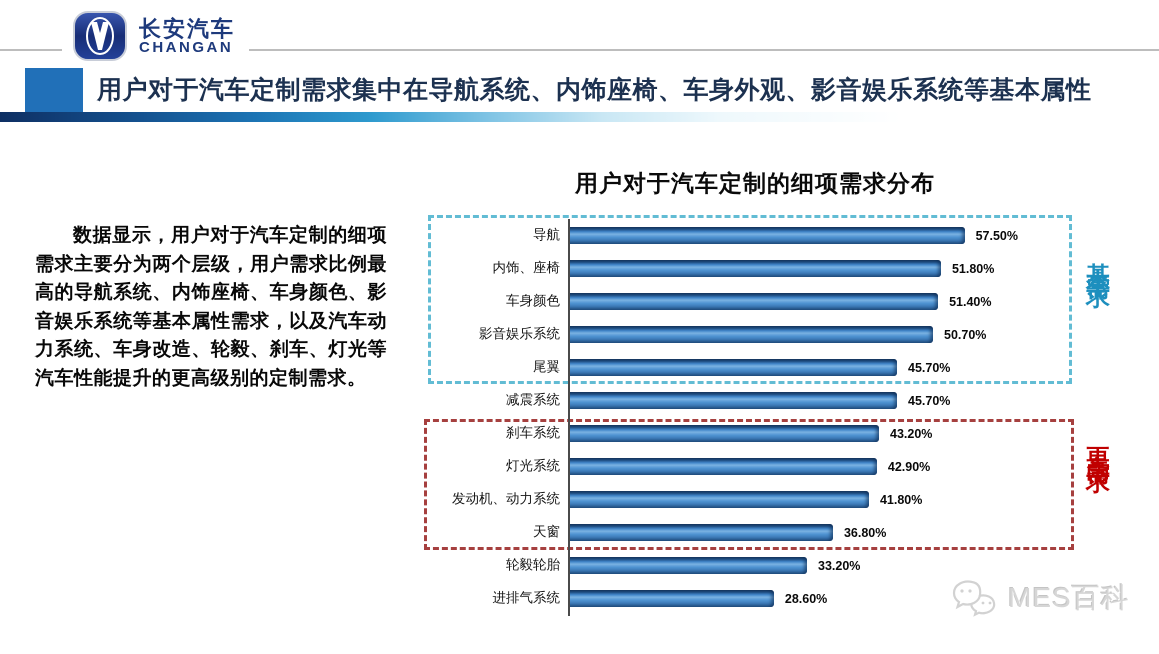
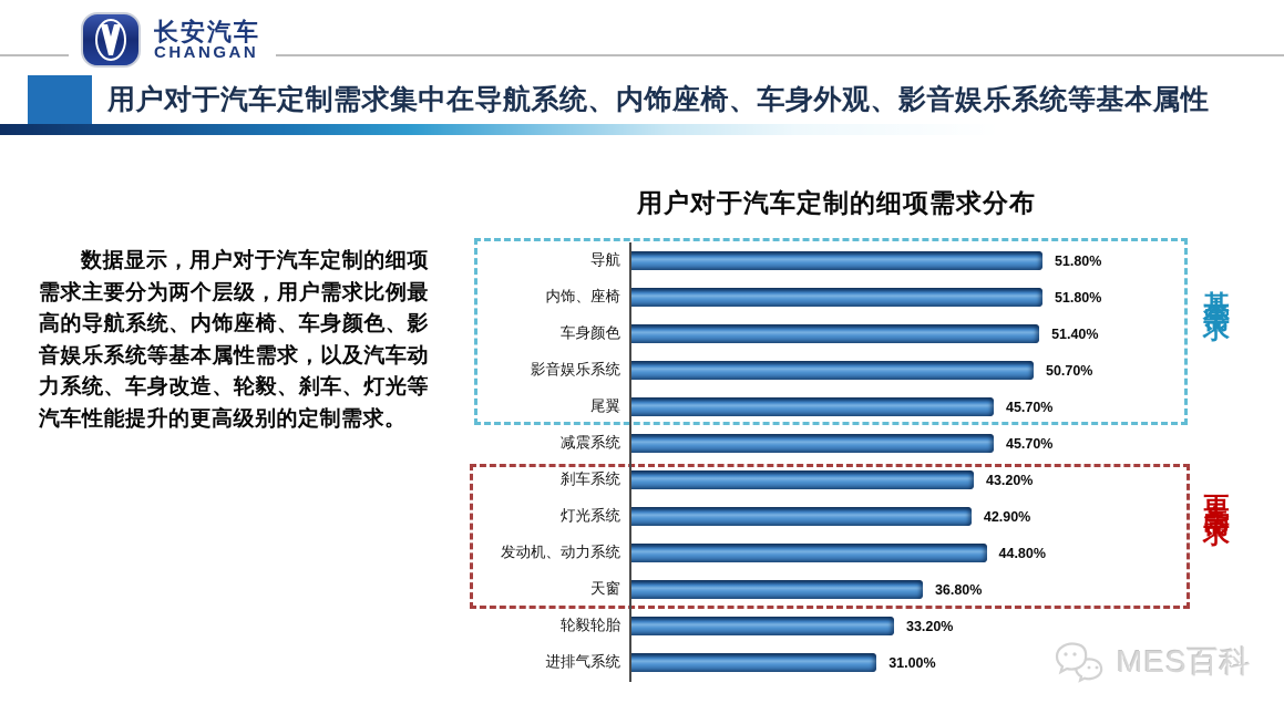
导航: 57.50% -> 51.80%
发动机、动力系统: 41.80% -> 44.80%
进排气系统: 28.60% -> 31.00%
